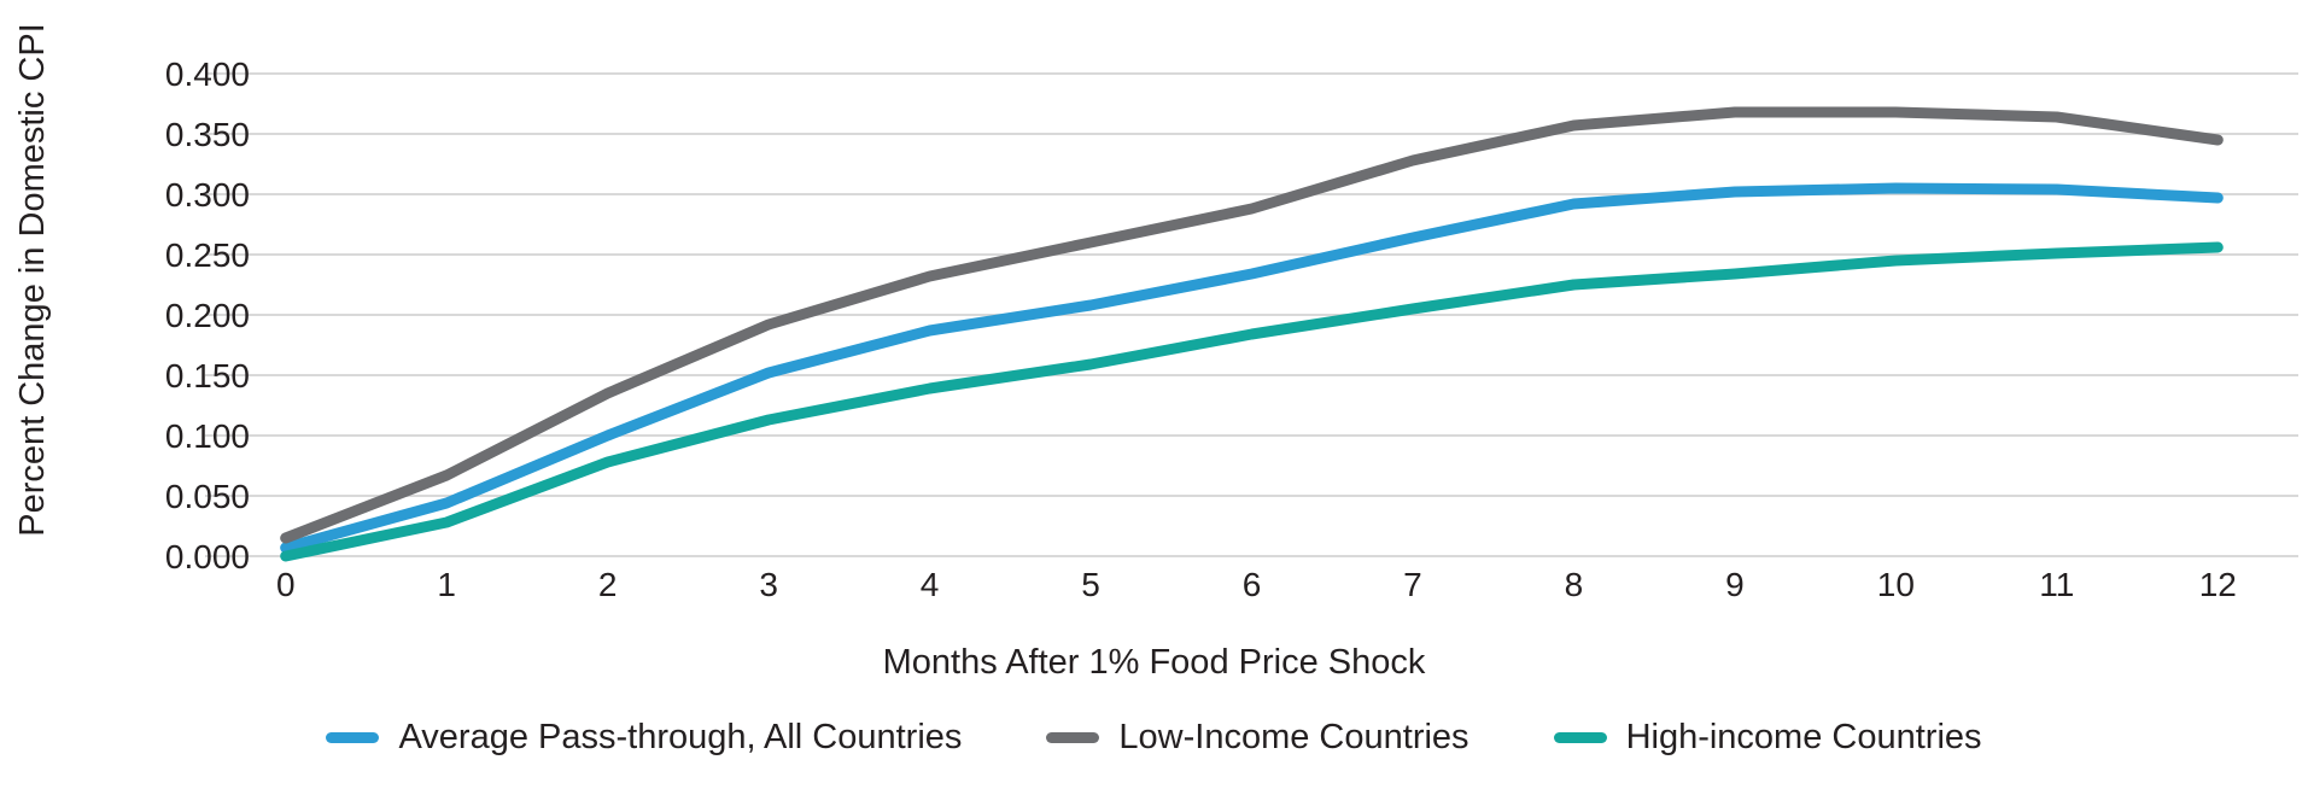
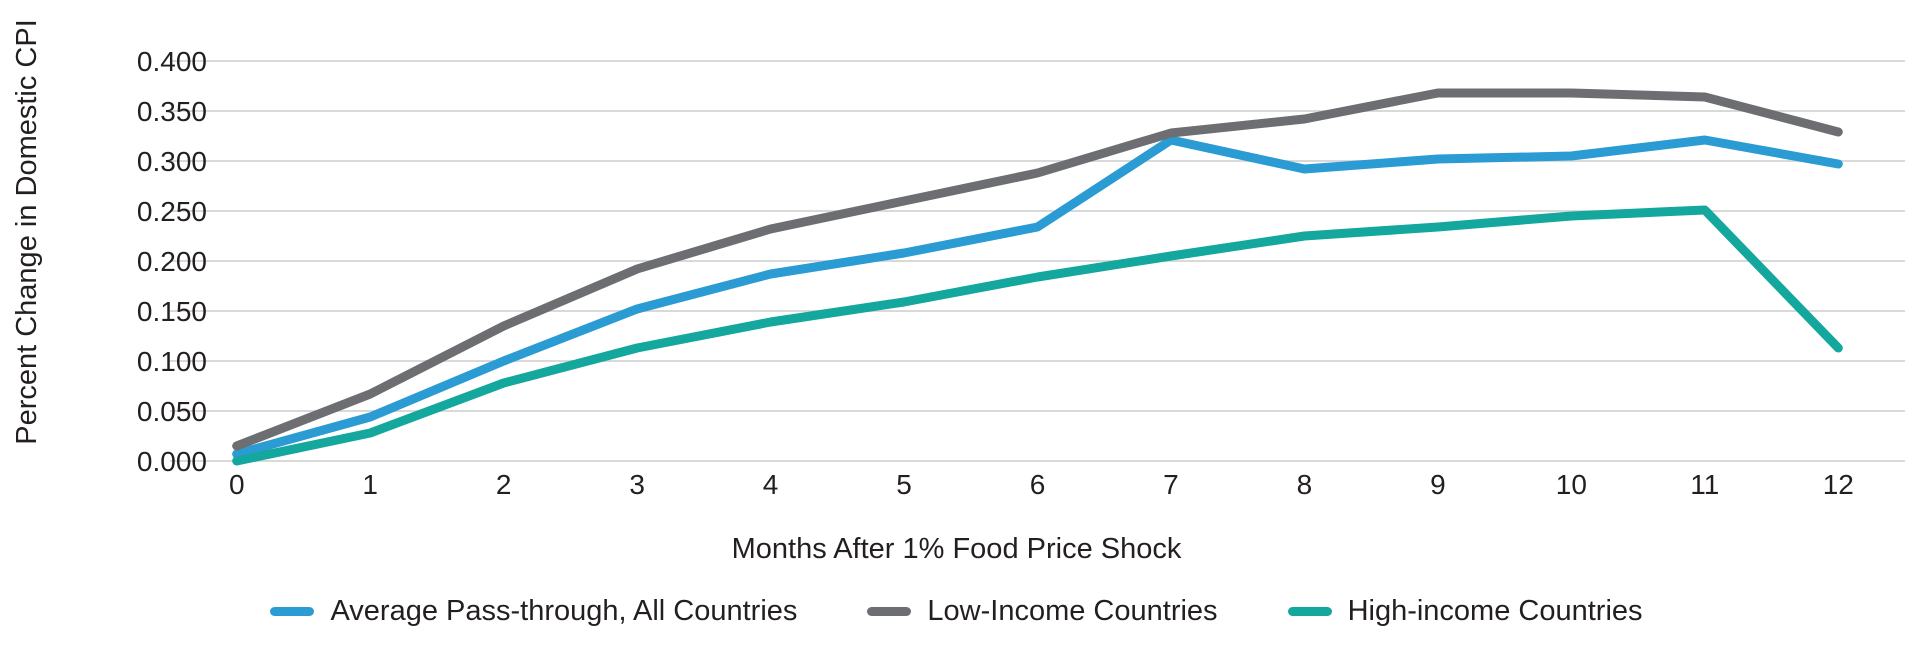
Average Pass-through, All Countries/7: 0.264 -> 0.321
Low-Income Countries/8: 0.357 -> 0.342
Average Pass-through, All Countries/11: 0.304 -> 0.321
Low-Income Countries/12: 0.345 -> 0.329
High-income Countries/12: 0.256 -> 0.113
